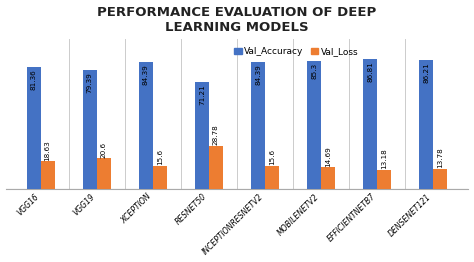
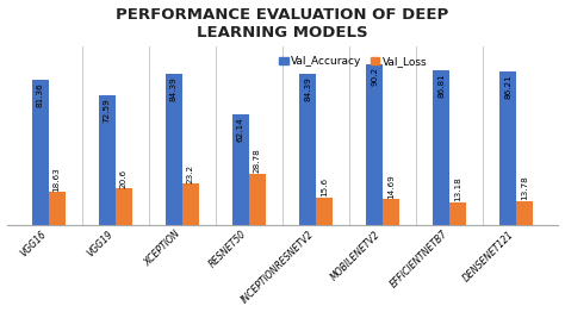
Val_Accuracy/VGG19: 79.39 -> 72.59
Val_Loss/XCEPTION: 15.6 -> 23.2
Val_Accuracy/RESNET50: 71.21 -> 62.14
Val_Accuracy/MOBILENETV2: 85.3 -> 90.2
